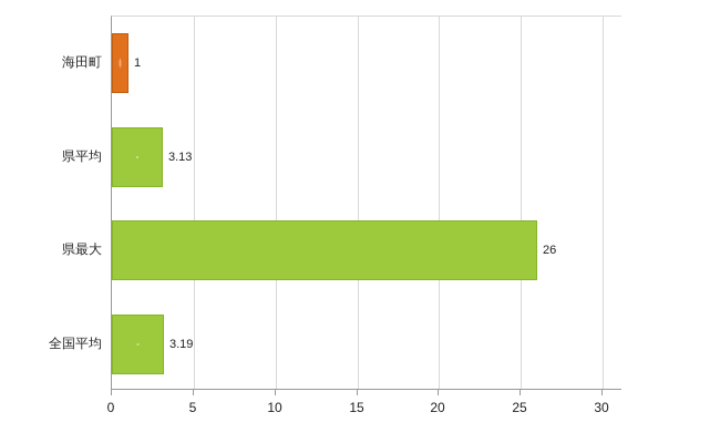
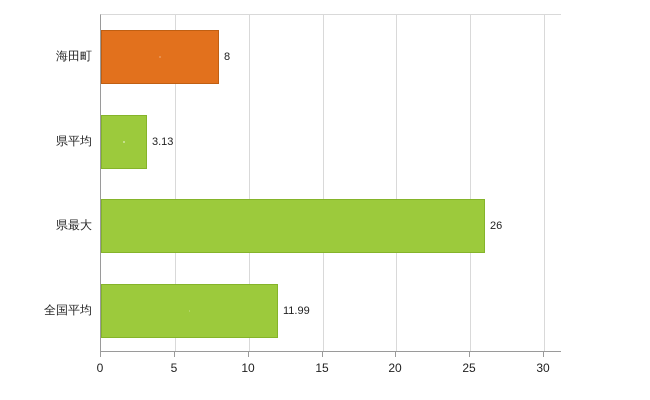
海田町: 1 -> 8
全国平均: 3.19 -> 11.99
